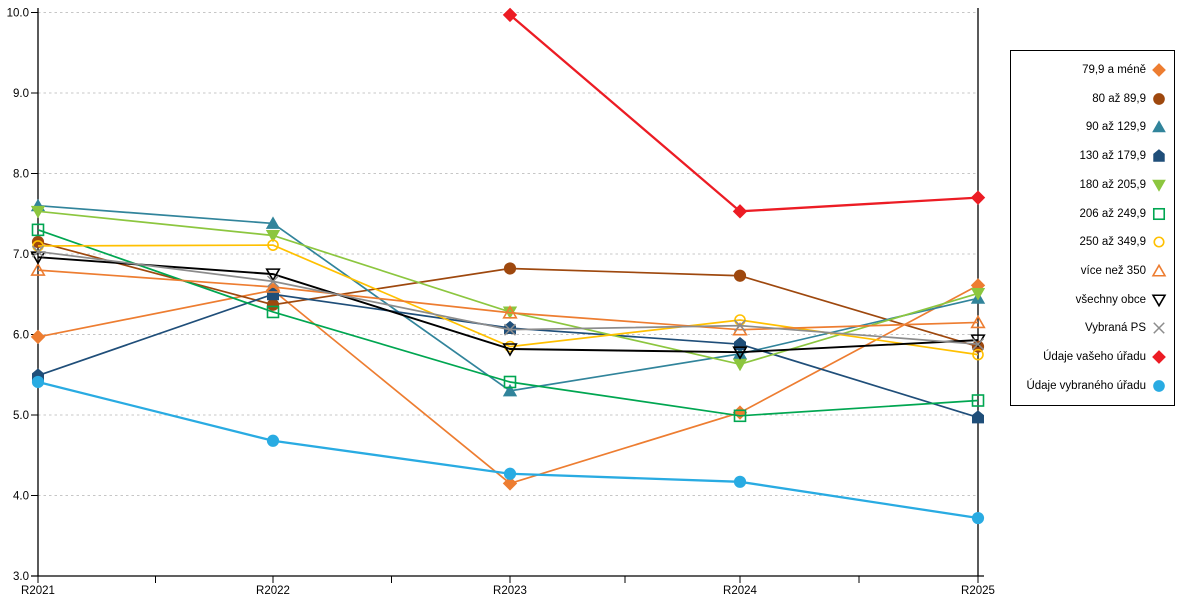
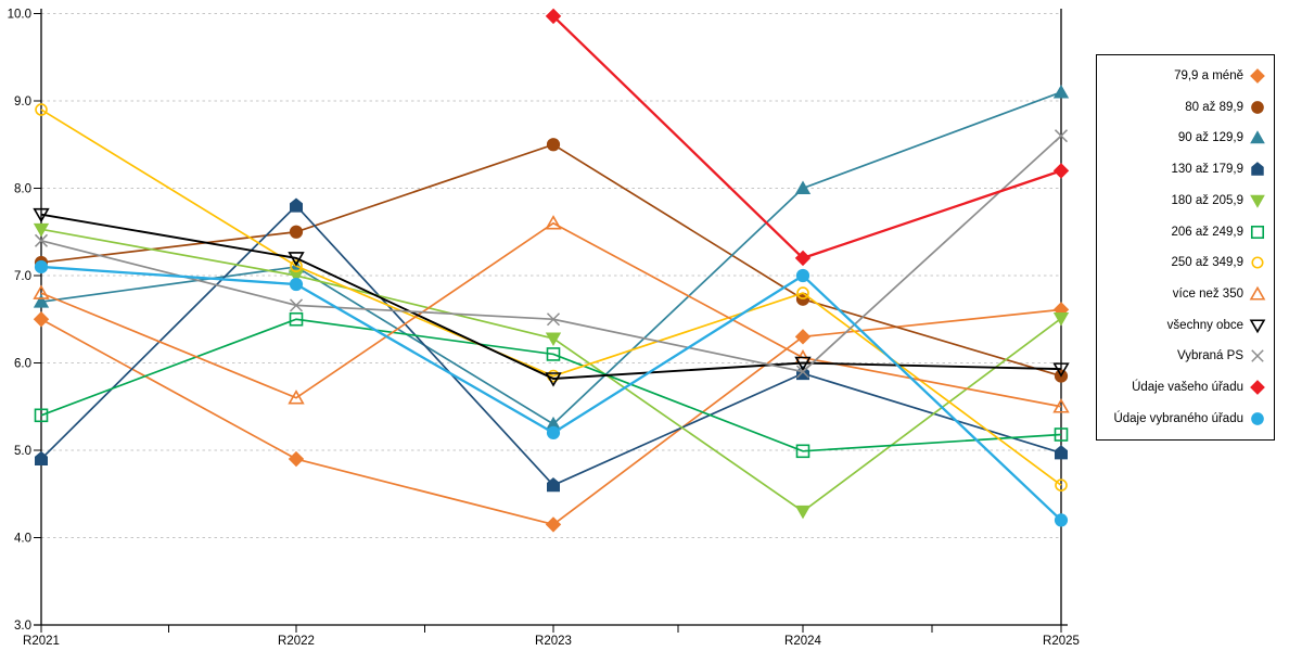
79,9 a méně/R2021: 6.0 -> 6.5
90 až 129,9/R2021: 7.6 -> 6.7
130 až 179,9/R2021: 5.5 -> 4.9
206 až 249,9/R2021: 7.3 -> 5.4
250 až 349,9/R2021: 7.1 -> 8.9
všechny obce/R2021: 7.0 -> 7.7
Vybraná PS/R2021: 7.0 -> 7.4
Údaje vybraného úřadu/R2021: 5.4 -> 7.1
79,9 a méně/R2022: 6.5 -> 4.9
80 až 89,9/R2022: 6.4 -> 7.5
90 až 129,9/R2022: 7.4 -> 7.1
130 až 179,9/R2022: 6.5 -> 7.8
180 až 205,9/R2022: 7.2 -> 7.0
206 až 249,9/R2022: 6.3 -> 6.5
více než 350/R2022: 6.6 -> 5.6
všechny obce/R2022: 6.8 -> 7.2
Údaje vybraného úřadu/R2022: 4.7 -> 6.9
80 až 89,9/R2023: 6.8 -> 8.5
130 až 179,9/R2023: 6.1 -> 4.6
206 až 249,9/R2023: 5.4 -> 6.1
více než 350/R2023: 6.3 -> 7.6
Vybraná PS/R2023: 6.1 -> 6.5
Údaje vybraného úřadu/R2023: 4.3 -> 5.2
79,9 a méně/R2024: 5.0 -> 6.3
90 až 129,9/R2024: 5.8 -> 8.0
180 až 205,9/R2024: 5.6 -> 4.3
250 až 349,9/R2024: 6.2 -> 6.8
všechny obce/R2024: 5.8 -> 6.0
Vybraná PS/R2024: 6.1 -> 5.9
Údaje vašeho úřadu/R2024: 7.5 -> 7.2
Údaje vybraného úřadu/R2024: 4.2 -> 7.0
90 až 129,9/R2025: 6.5 -> 9.1
250 až 349,9/R2025: 5.8 -> 4.6
více než 350/R2025: 6.2 -> 5.5
Vybraná PS/R2025: 5.9 -> 8.6
Údaje vašeho úřadu/R2025: 7.7 -> 8.2
Údaje vybraného úřadu/R2025: 3.7 -> 4.2
